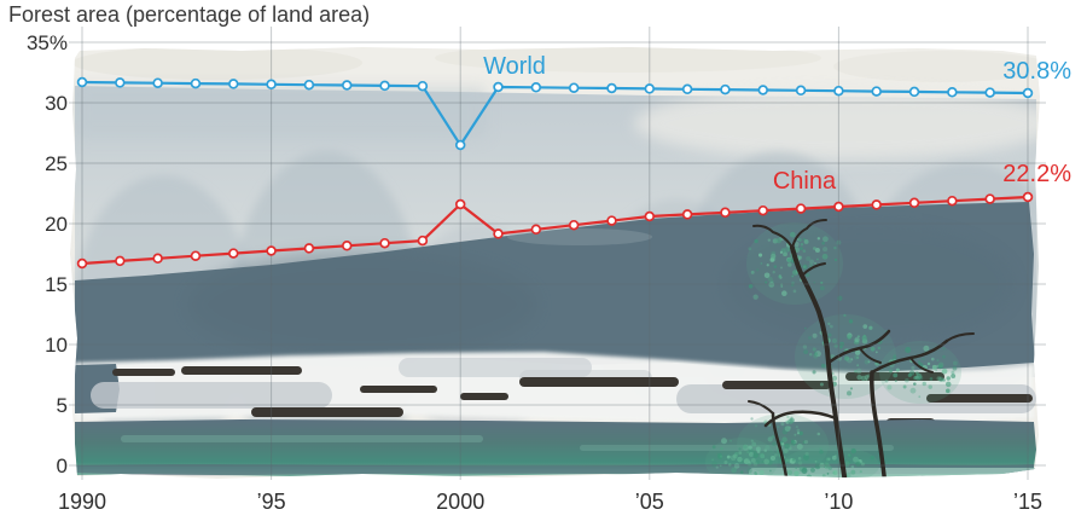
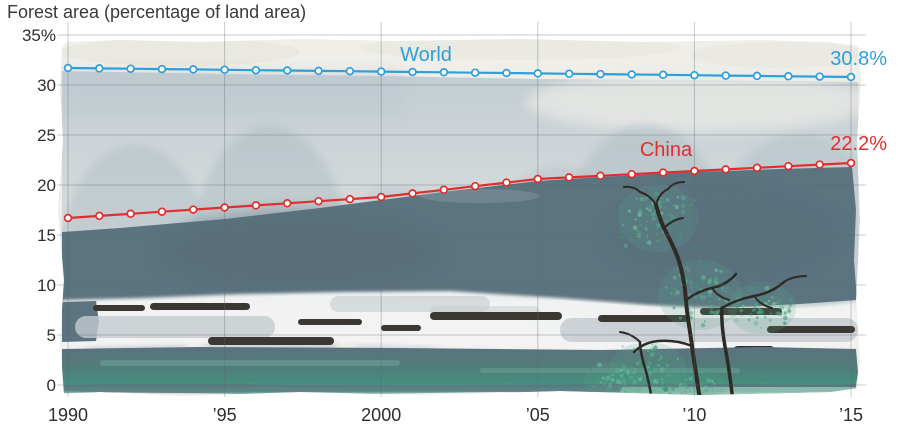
World/2000: 26.5% -> 31.3%
China/2000: 21.6% -> 18.8%
